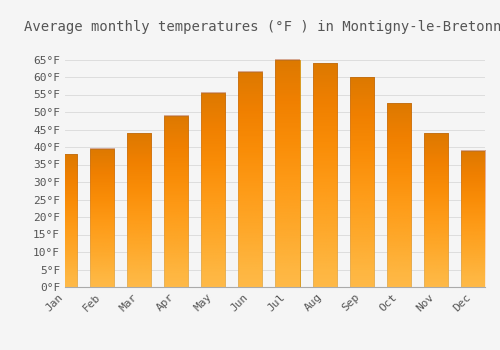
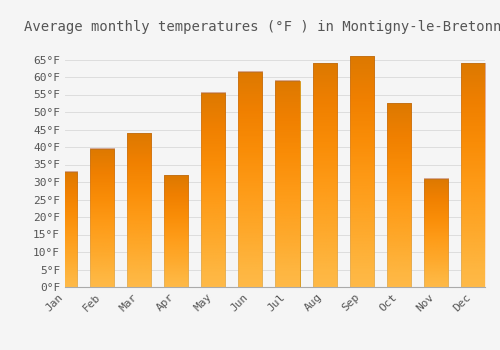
Jan: 38.0°F -> 33.0°F
Apr: 49.0°F -> 32.0°F
Jul: 65.0°F -> 59.0°F
Sep: 60.0°F -> 66.0°F
Nov: 44.0°F -> 31.0°F
Dec: 39.0°F -> 64.0°F
